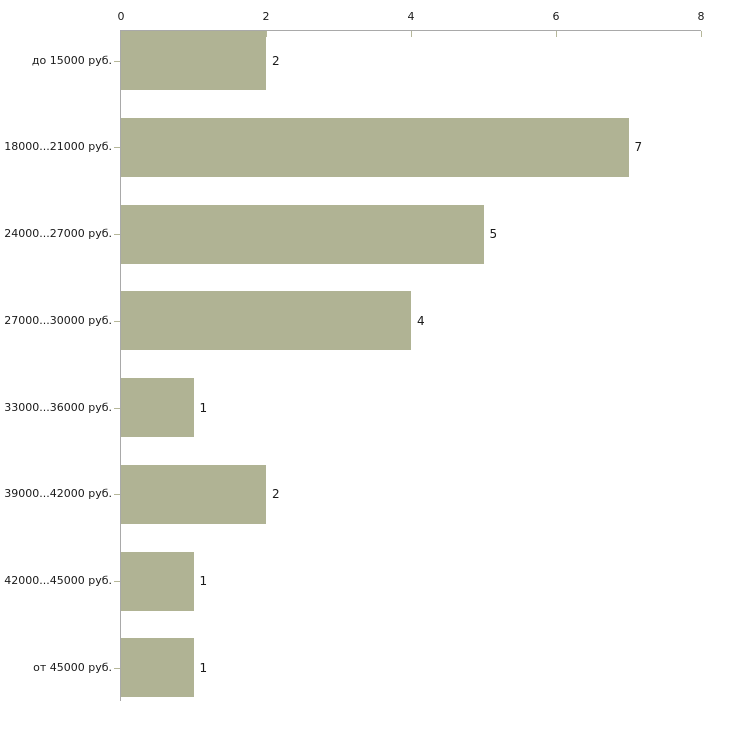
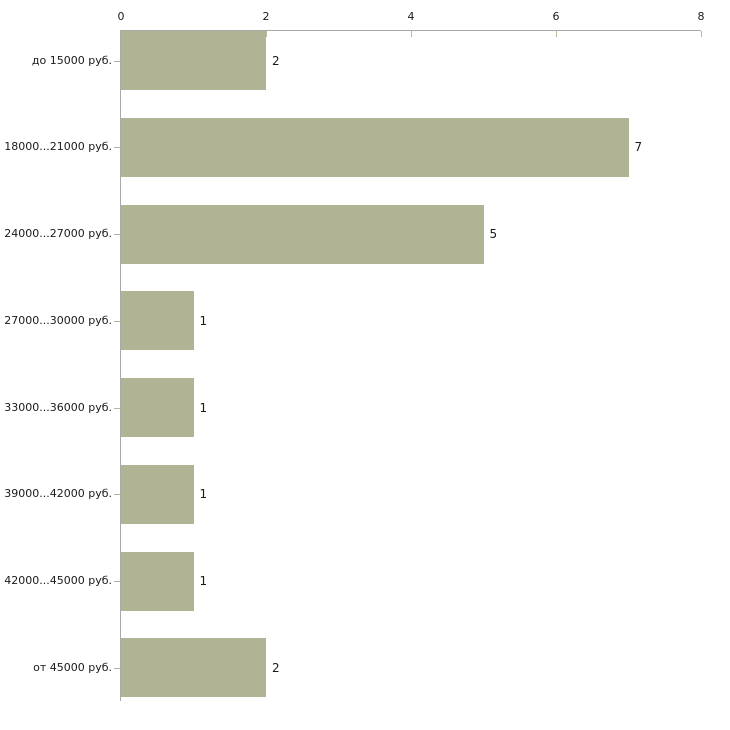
27000...30000 руб.: 4 -> 1
39000...42000 руб.: 2 -> 1
от 45000 руб.: 1 -> 2
